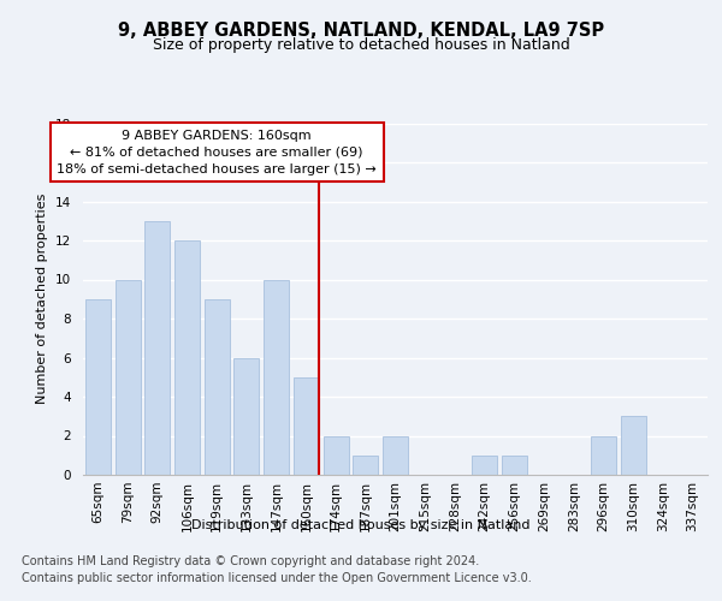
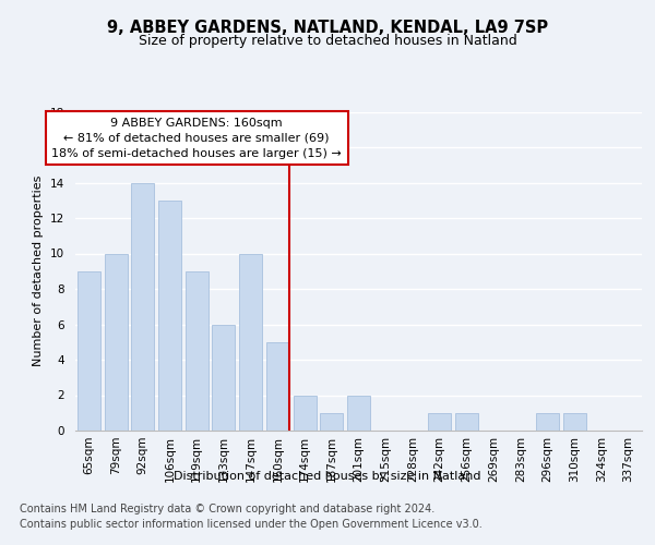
92sqm: 13 -> 14
106sqm: 12 -> 13
296sqm: 2 -> 1
310sqm: 3 -> 1
